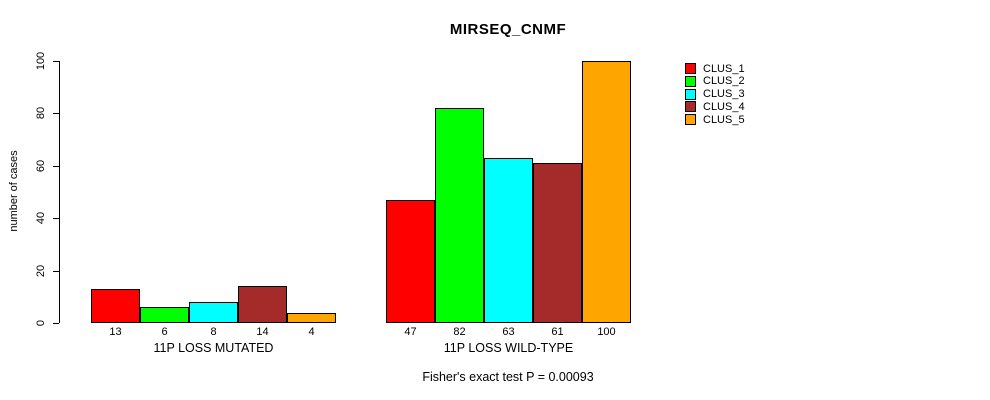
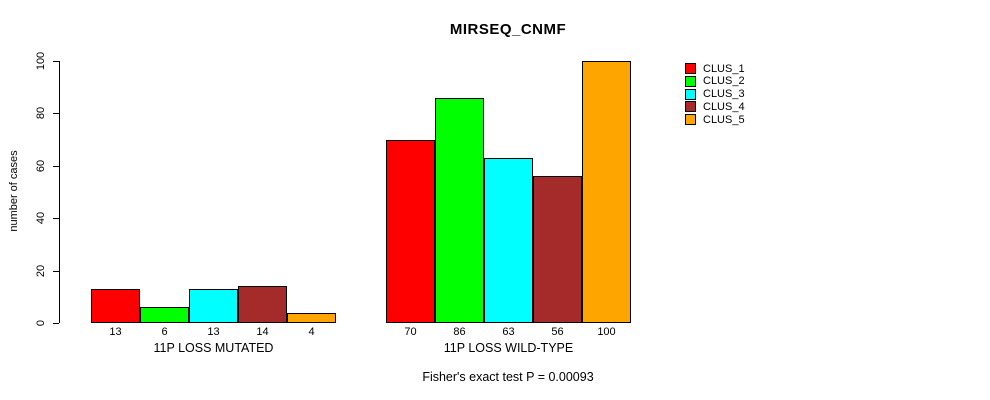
CLUS_3/11P LOSS MUTATED: 8 -> 13
CLUS_1/11P LOSS WILD-TYPE: 47 -> 70
CLUS_2/11P LOSS WILD-TYPE: 82 -> 86
CLUS_4/11P LOSS WILD-TYPE: 61 -> 56
